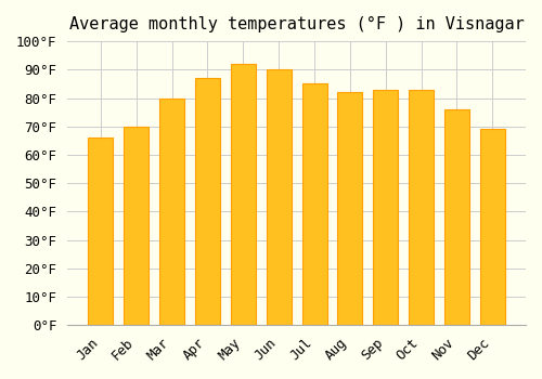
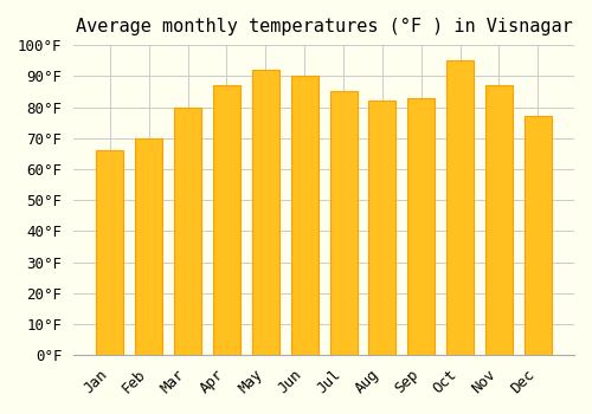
Oct: 83°F -> 95°F
Nov: 76°F -> 87°F
Dec: 69°F -> 77°F
